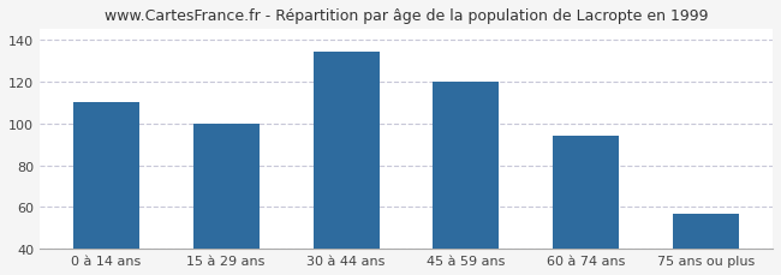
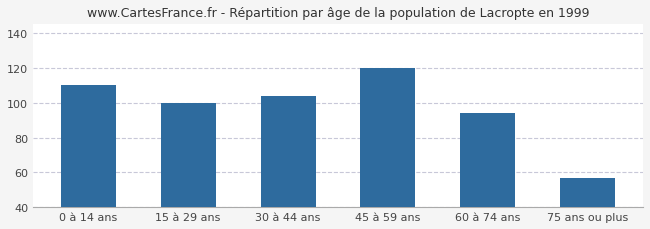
30 à 44 ans: 134 -> 104
